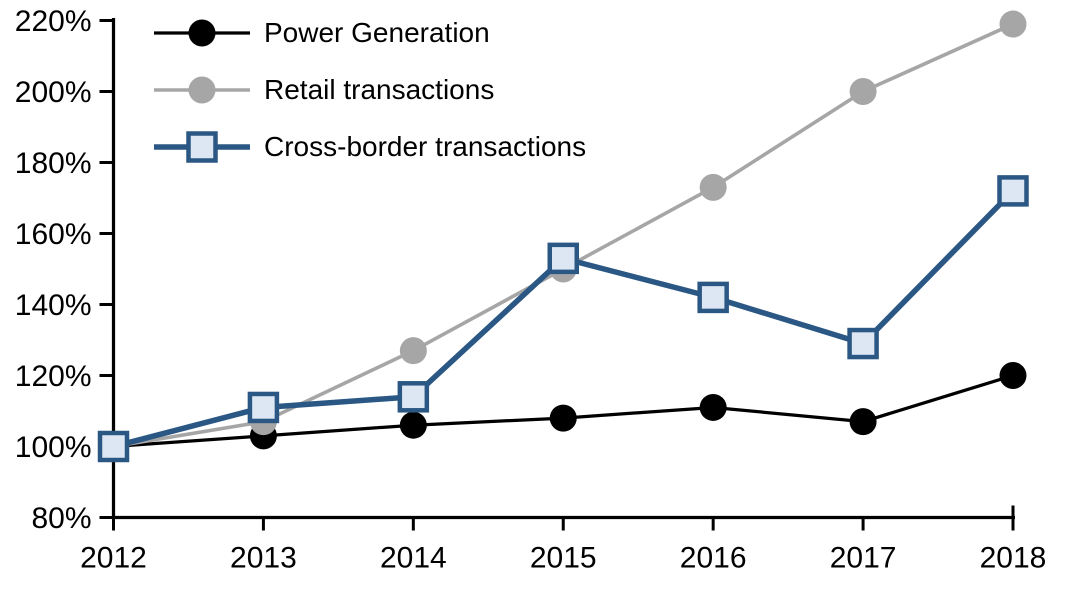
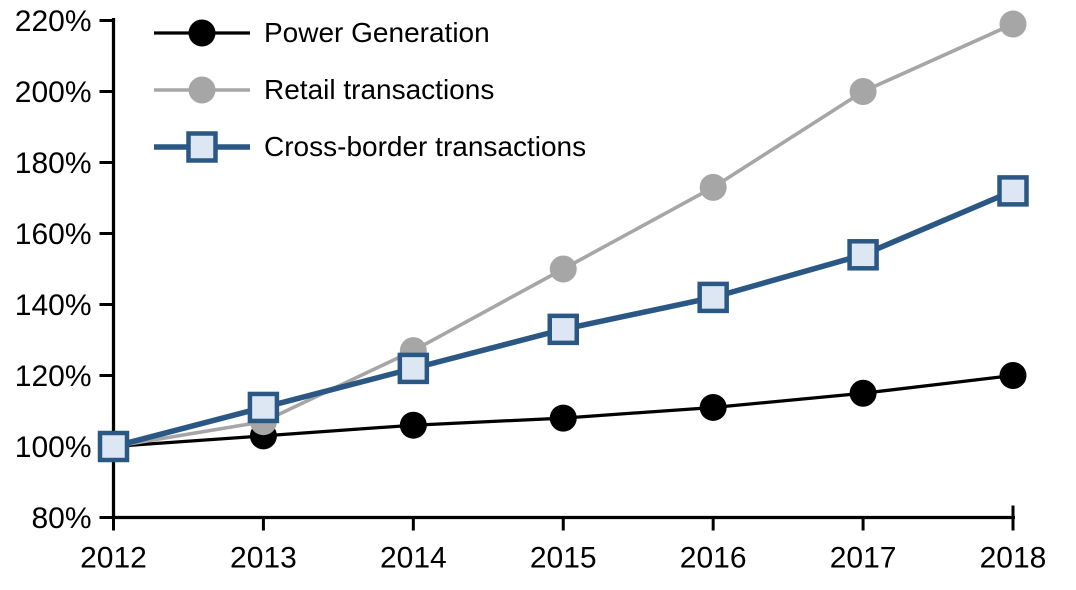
Cross-border transactions/2014: 114% -> 122%
Cross-border transactions/2015: 153% -> 133%
Power Generation/2017: 107% -> 115%
Cross-border transactions/2017: 129% -> 154%
